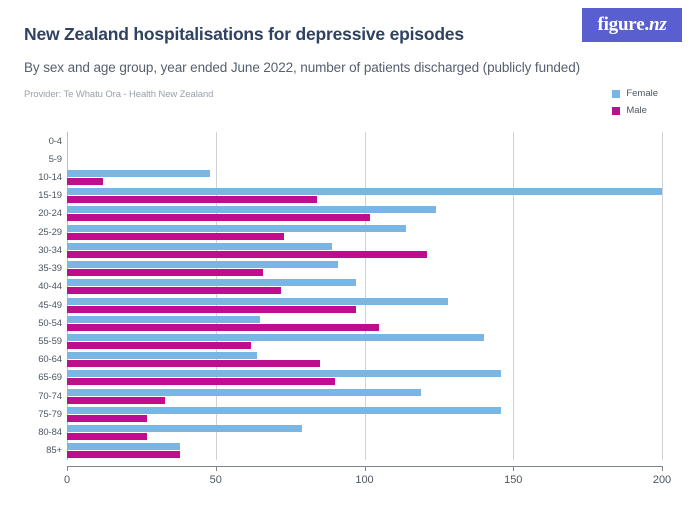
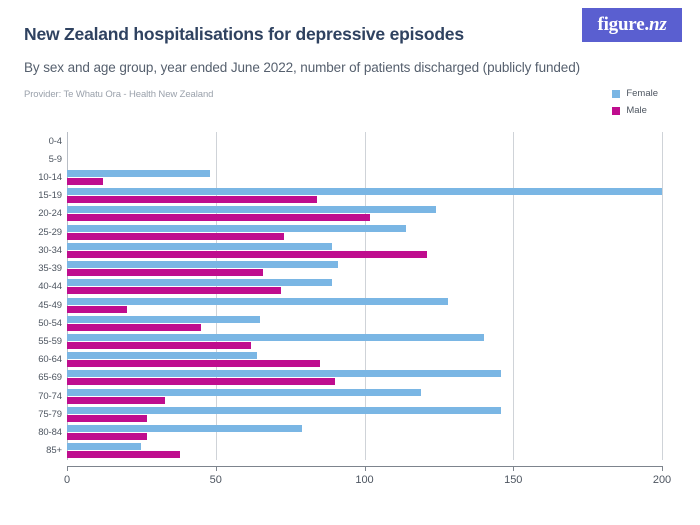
Female/40-44: 97 -> 89
Male/45-49: 97 -> 20
Male/50-54: 105 -> 45
Female/85+: 38 -> 25
